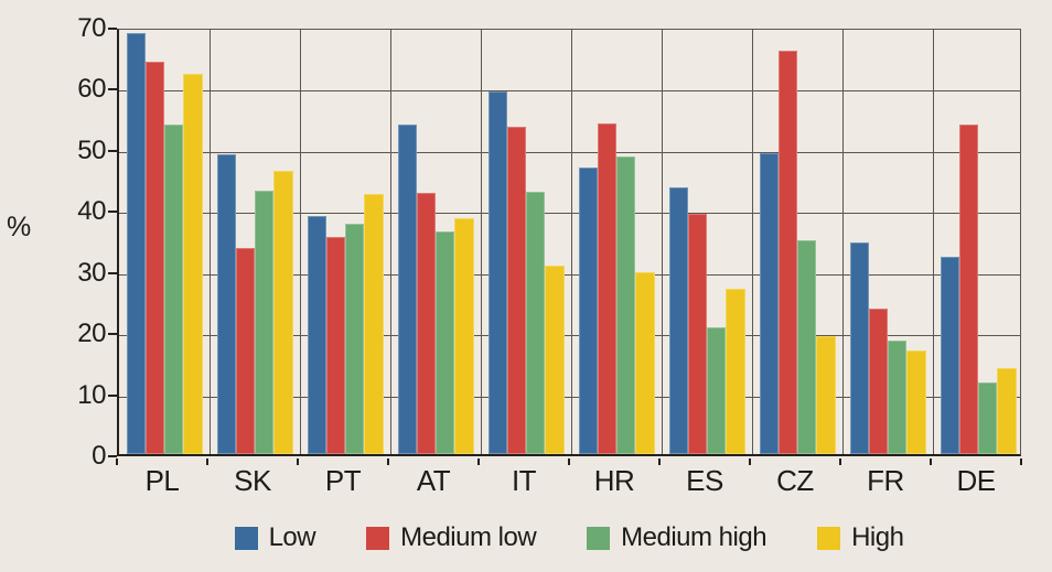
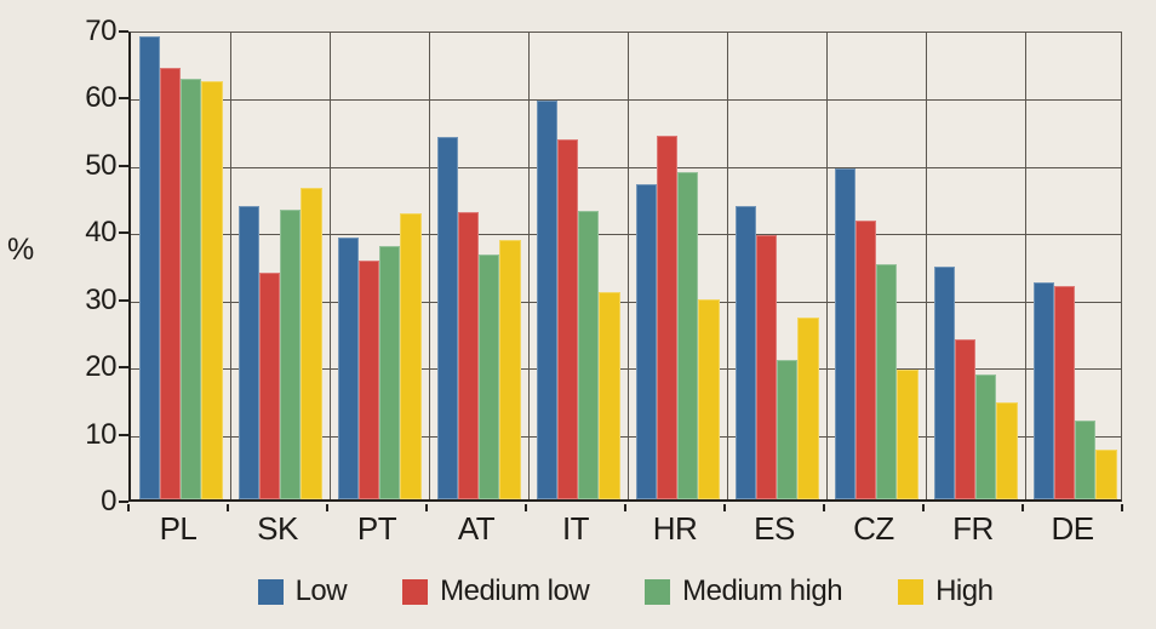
Medium high/PL: 54 -> 63
Low/SK: 49 -> 44
Medium low/CZ: 66 -> 42
High/FR: 17 -> 14
Medium low/DE: 54 -> 32
High/DE: 14 -> 7
